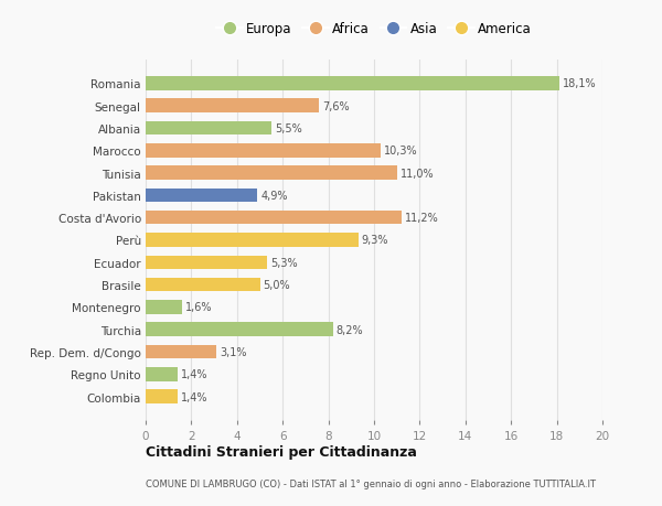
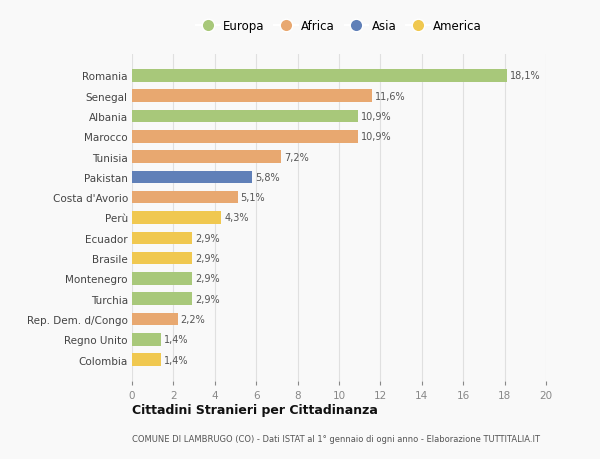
Senegal: 7,6% -> 11,6%
Albania: 5,5% -> 10,9%
Marocco: 10,3% -> 10,9%
Tunisia: 11,0% -> 7,2%
Pakistan: 4,9% -> 5,8%
Costa d'Avorio: 11,2% -> 5,1%
Perù: 9,3% -> 4,3%
Ecuador: 5,3% -> 2,9%
Brasile: 5,0% -> 2,9%
Montenegro: 1,6% -> 2,9%
Turchia: 8,2% -> 2,9%
Rep. Dem. d/Congo: 3,1% -> 2,2%
